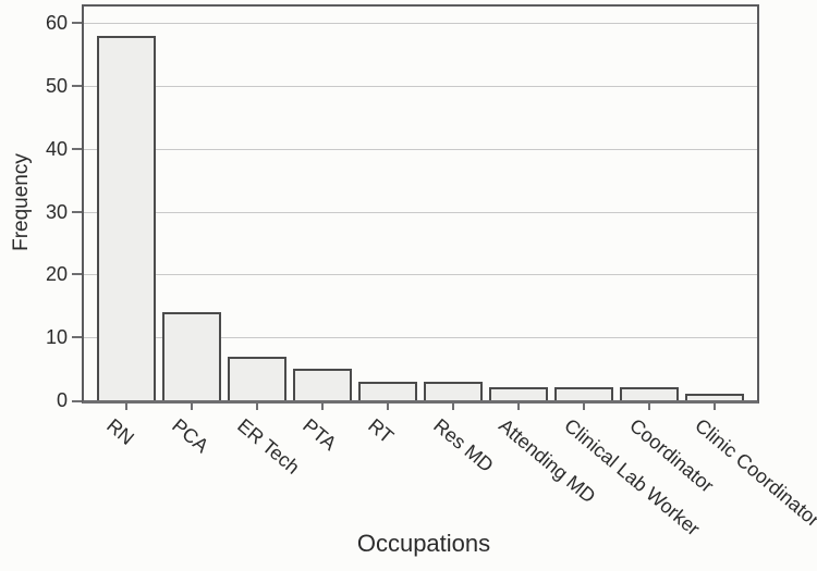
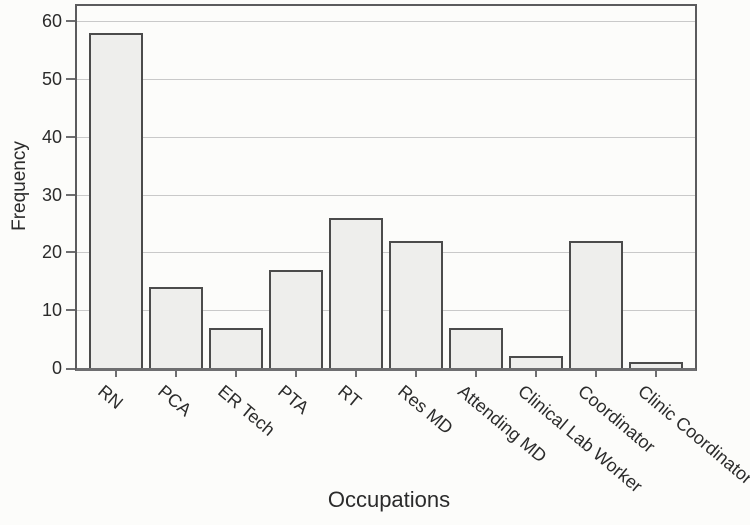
PTA: 5 -> 17
RT: 3 -> 26
Res MD: 3 -> 22
Attending MD: 2 -> 7
Coordinator: 2 -> 22
